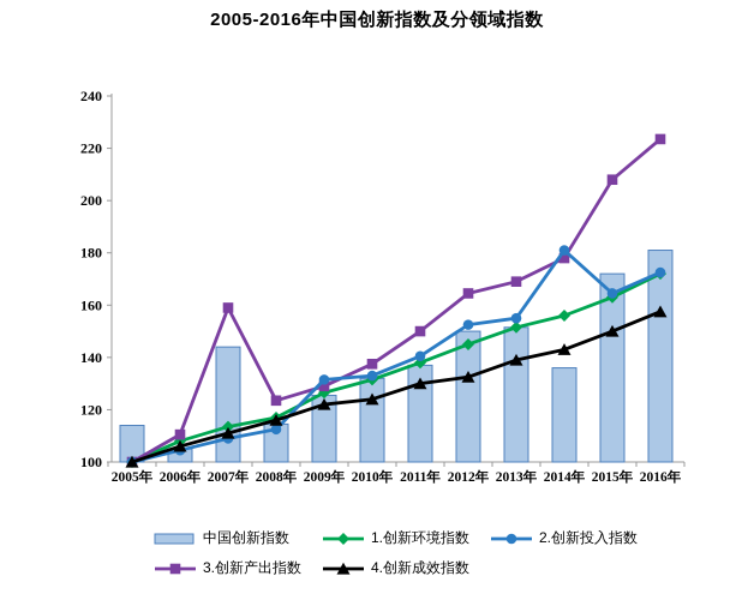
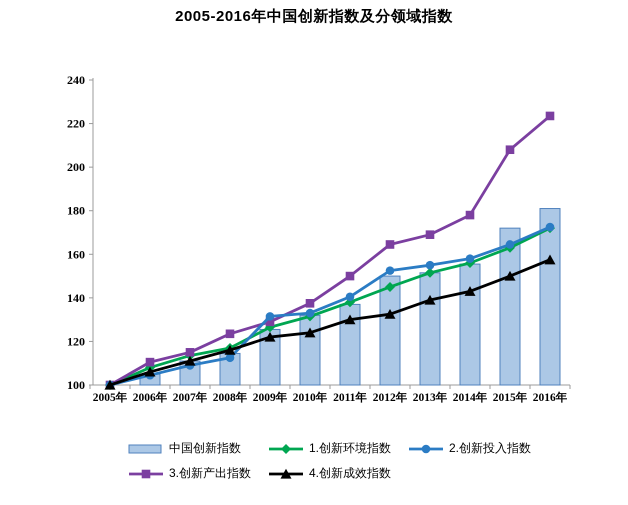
中国创新指数/2005年: 114 -> 100
中国创新指数/2007年: 144 -> 111
3.创新产出指数/2007年: 159 -> 115
中国创新指数/2014年: 136 -> 156
2.创新投入指数/2014年: 181 -> 158
